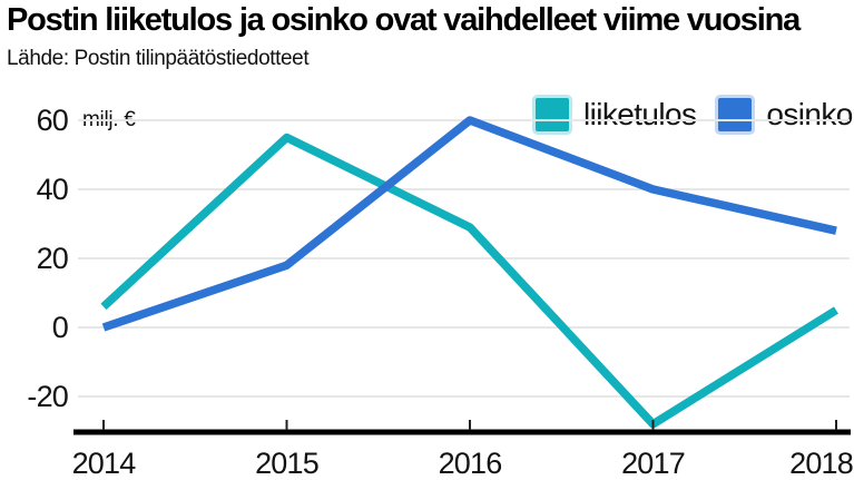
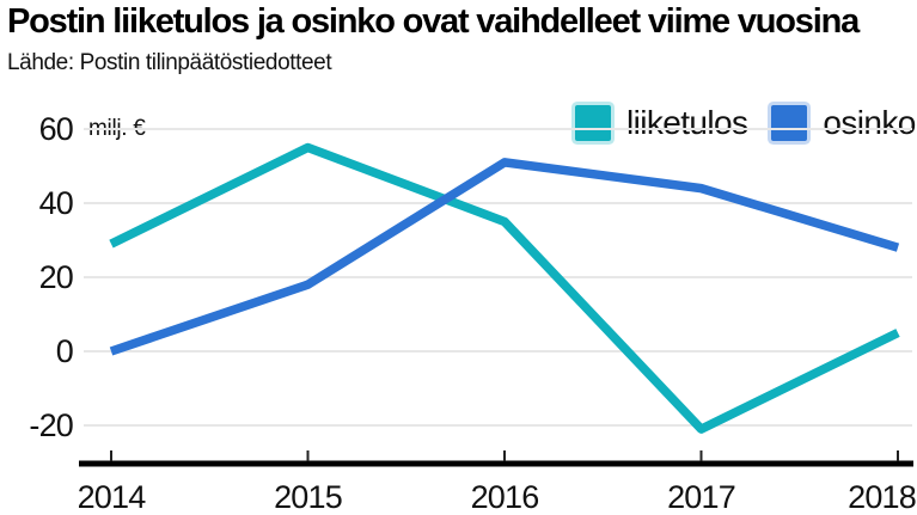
liiketulos/2014: 6 -> 29
liiketulos/2016: 29 -> 35
osinko/2016: 60 -> 51
liiketulos/2017: -28 -> -21
osinko/2017: 40 -> 44
